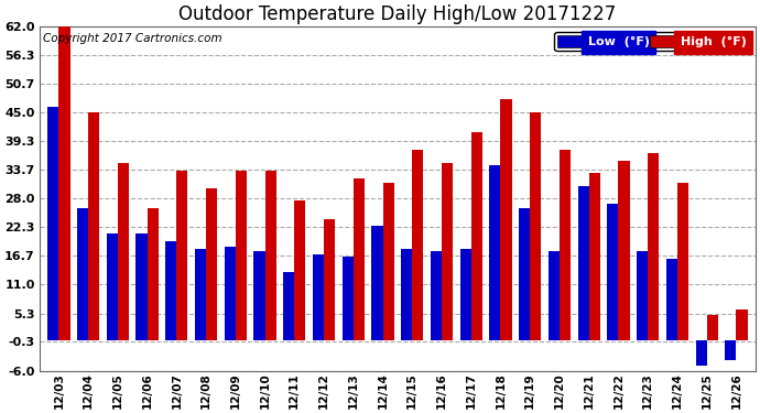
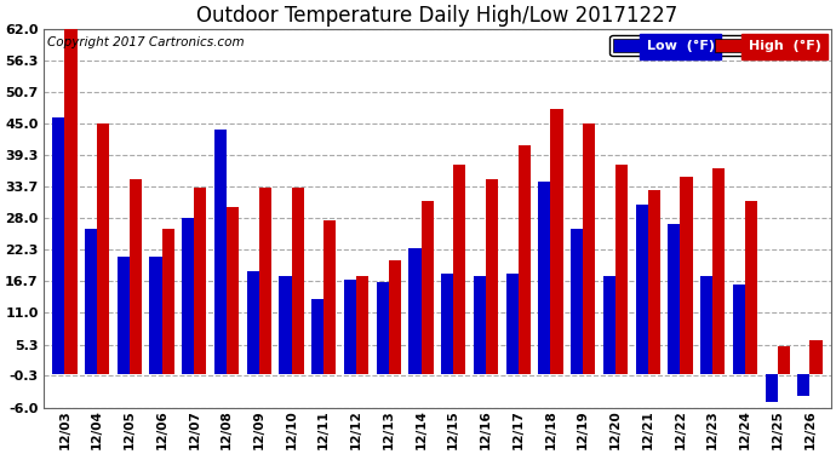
Low (°F)/12/07: 19.5 -> 28.0
Low (°F)/12/08: 18.0 -> 44.0
High (°F)/12/12: 24.0 -> 17.5
High (°F)/12/13: 32.0 -> 20.5
